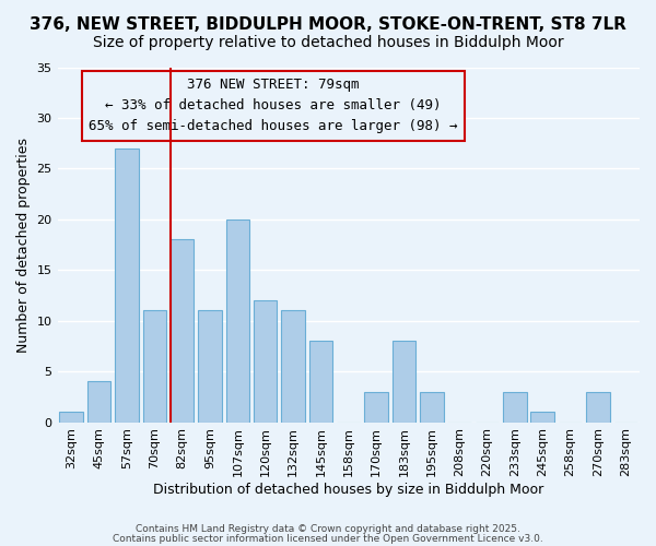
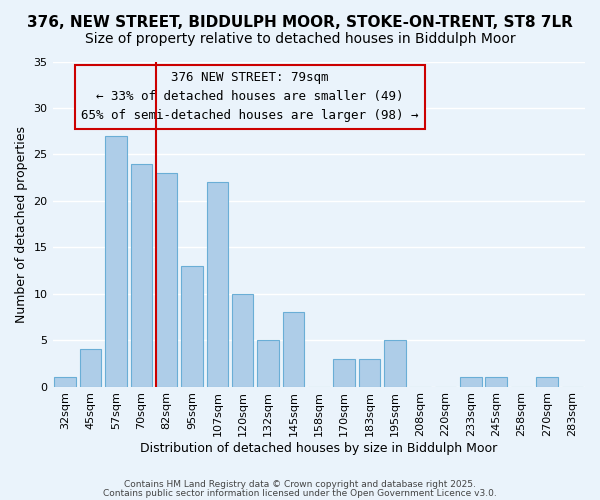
70sqm: 11 -> 24
82sqm: 18 -> 23
95sqm: 11 -> 13
107sqm: 20 -> 22
120sqm: 12 -> 10
132sqm: 11 -> 5
183sqm: 8 -> 3
195sqm: 3 -> 5
233sqm: 3 -> 1
270sqm: 3 -> 1
